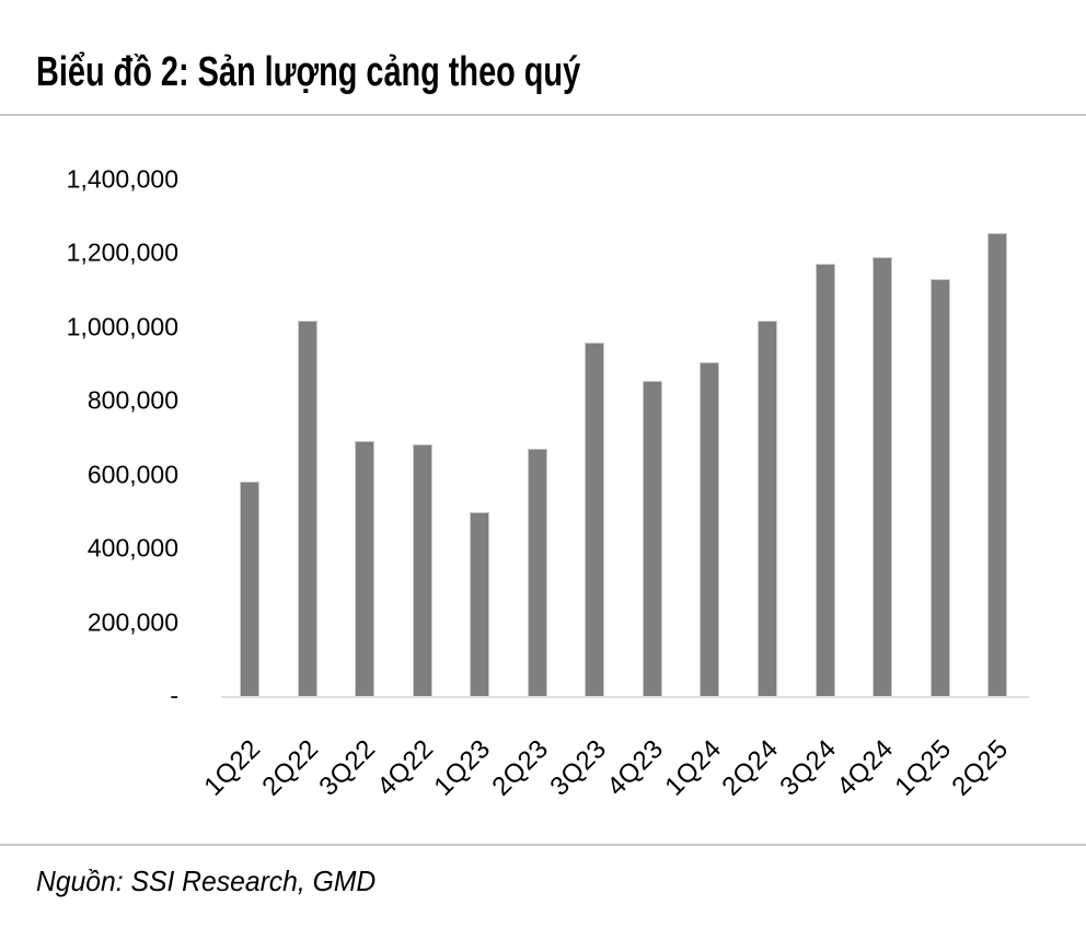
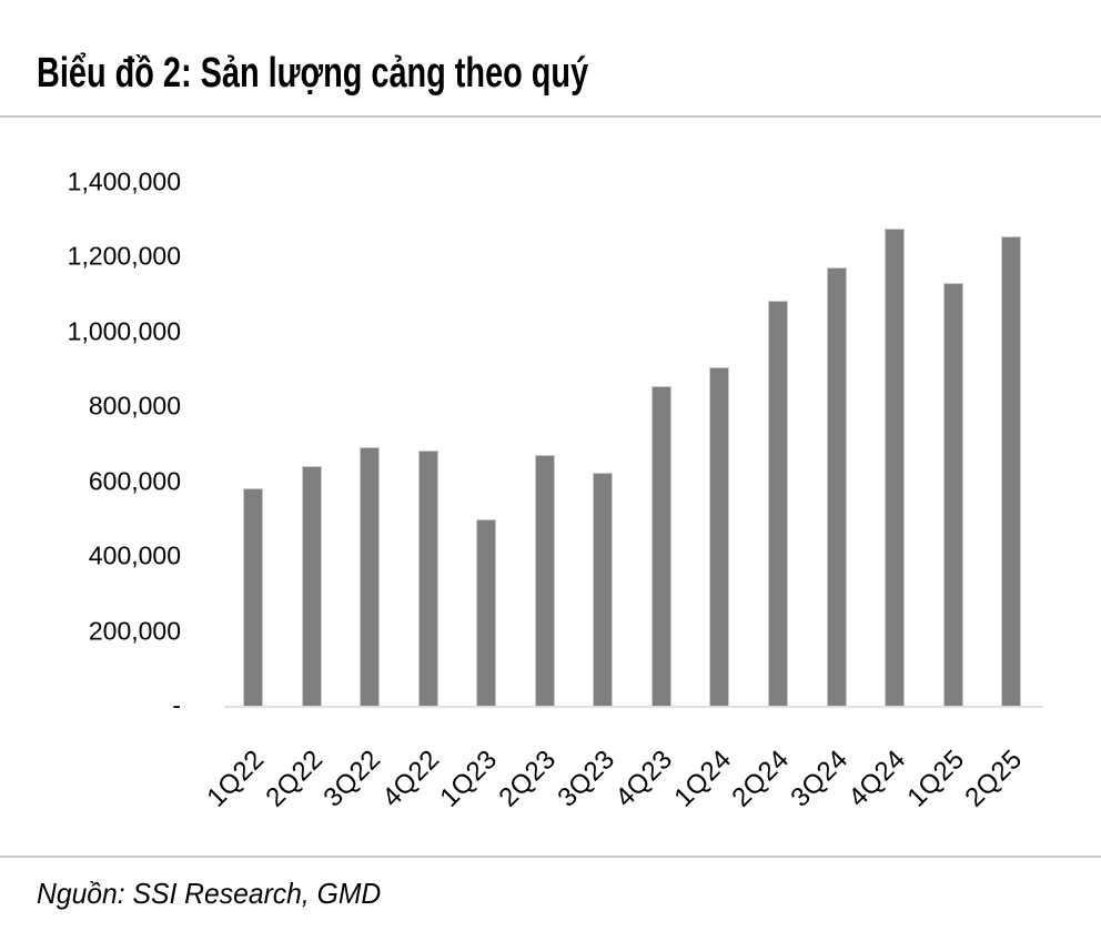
2Q22: 1020000 -> 640000
3Q23: 960000 -> 620000
2Q24: 1020000 -> 1080000
4Q24: 1190000 -> 1280000
